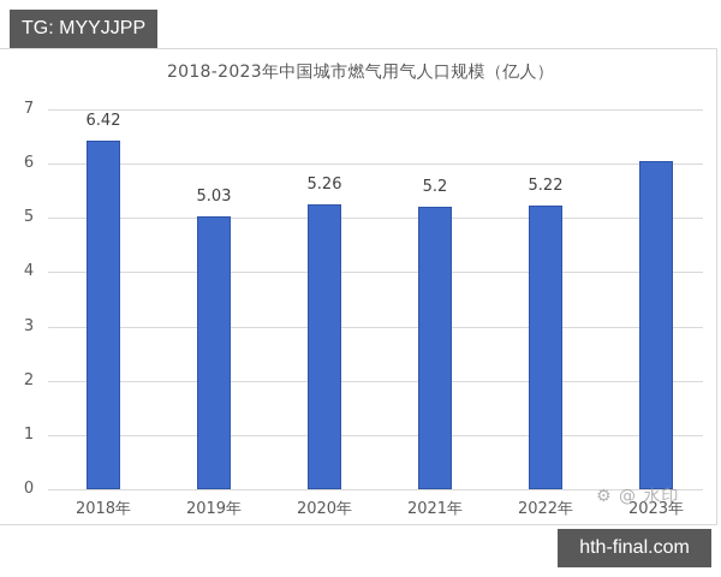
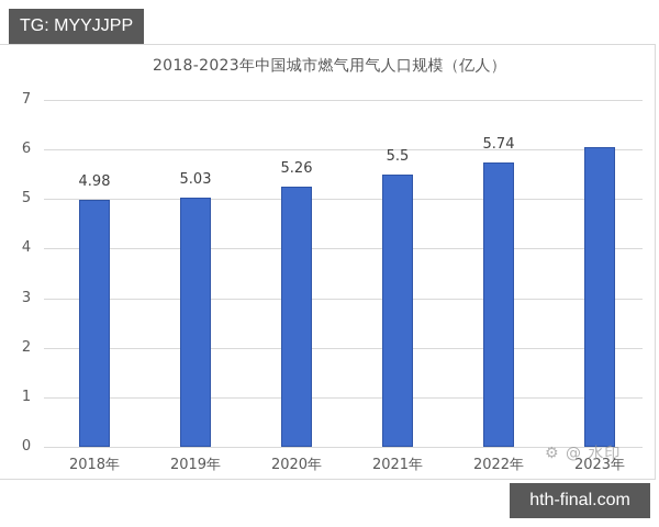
2018年: 6.42 -> 4.98
2021年: 5.2 -> 5.5
2022年: 5.22 -> 5.74
